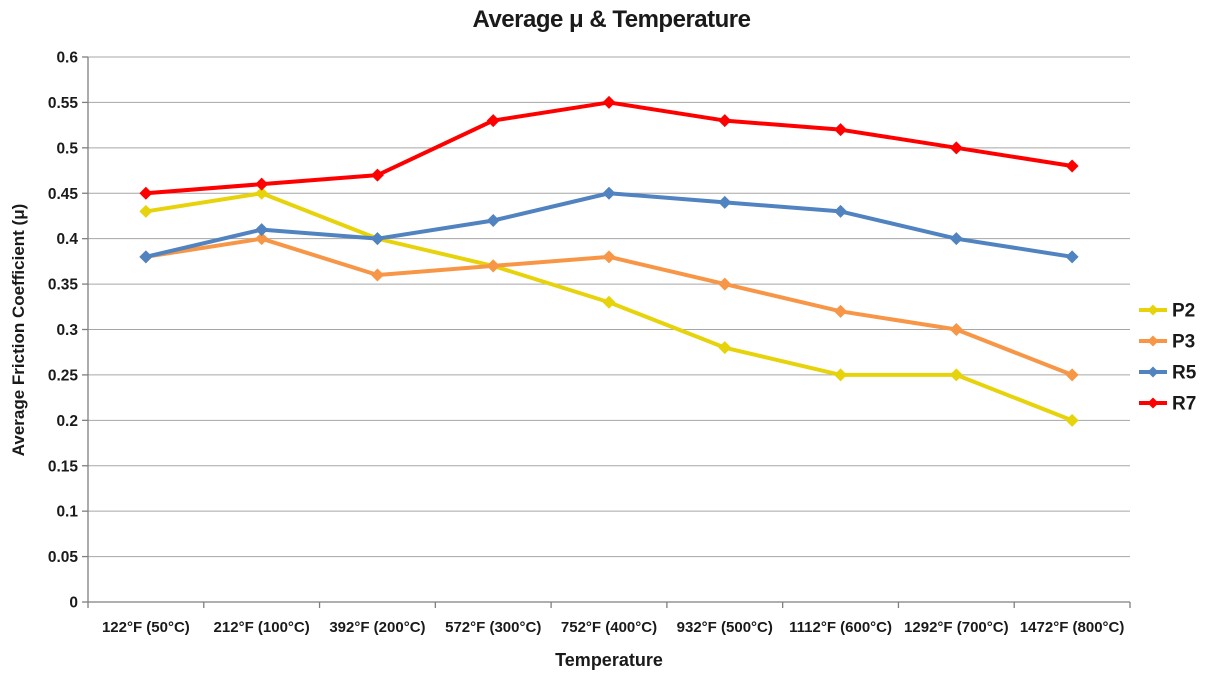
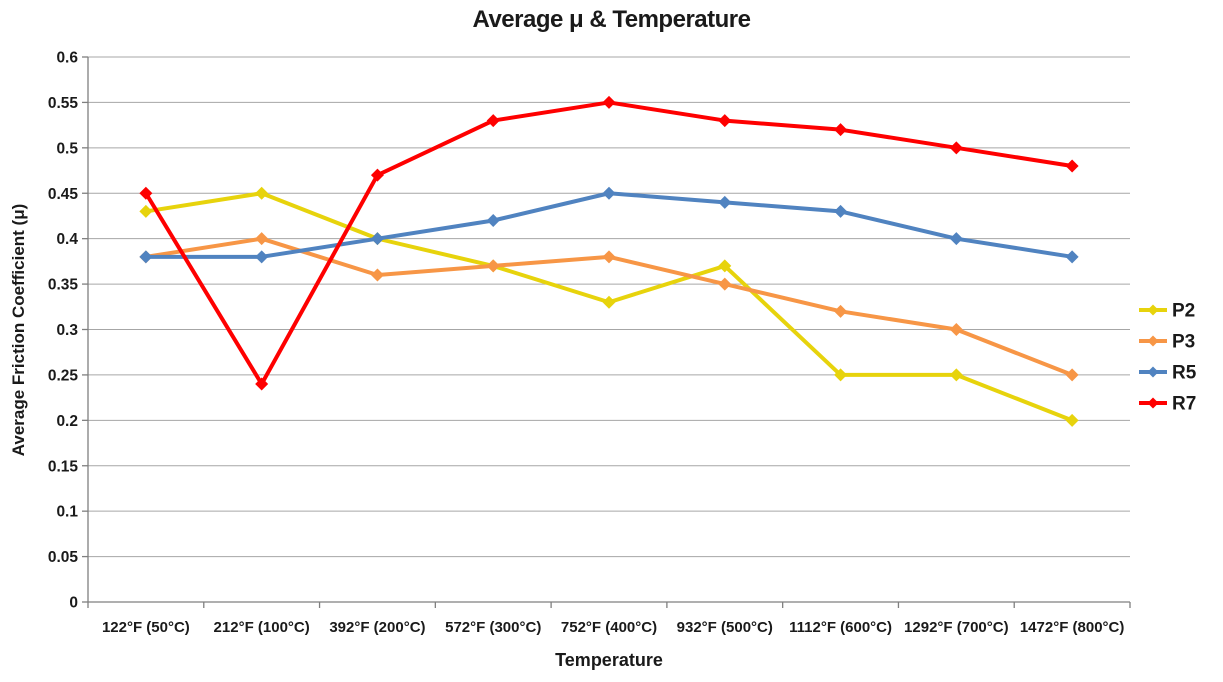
R5/212°F (100°C): 0.41 -> 0.38
R7/212°F (100°C): 0.46 -> 0.24
P2/932°F (500°C): 0.28 -> 0.37
